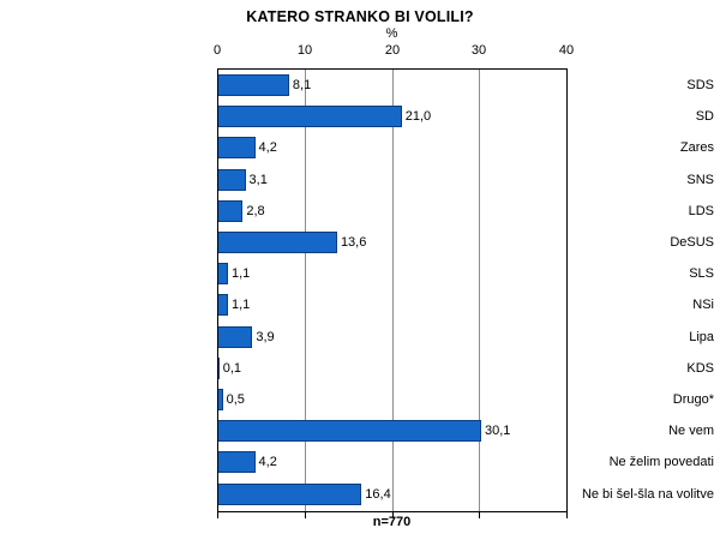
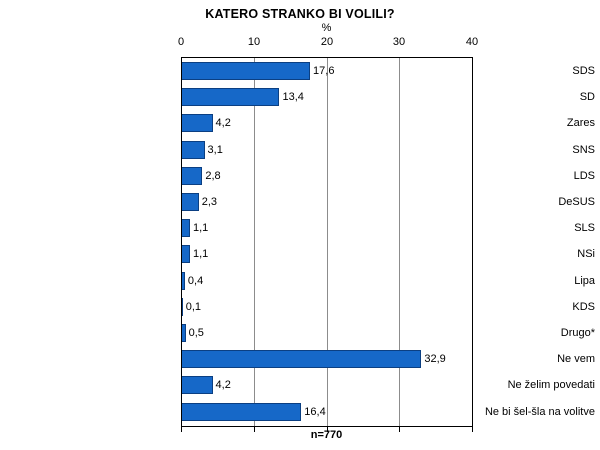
SDS: 8,1 -> 17,6
SD: 21,0 -> 13,4
DeSUS: 13,6 -> 2,3
Lipa: 3,9 -> 0,4
Ne vem: 30,1 -> 32,9
